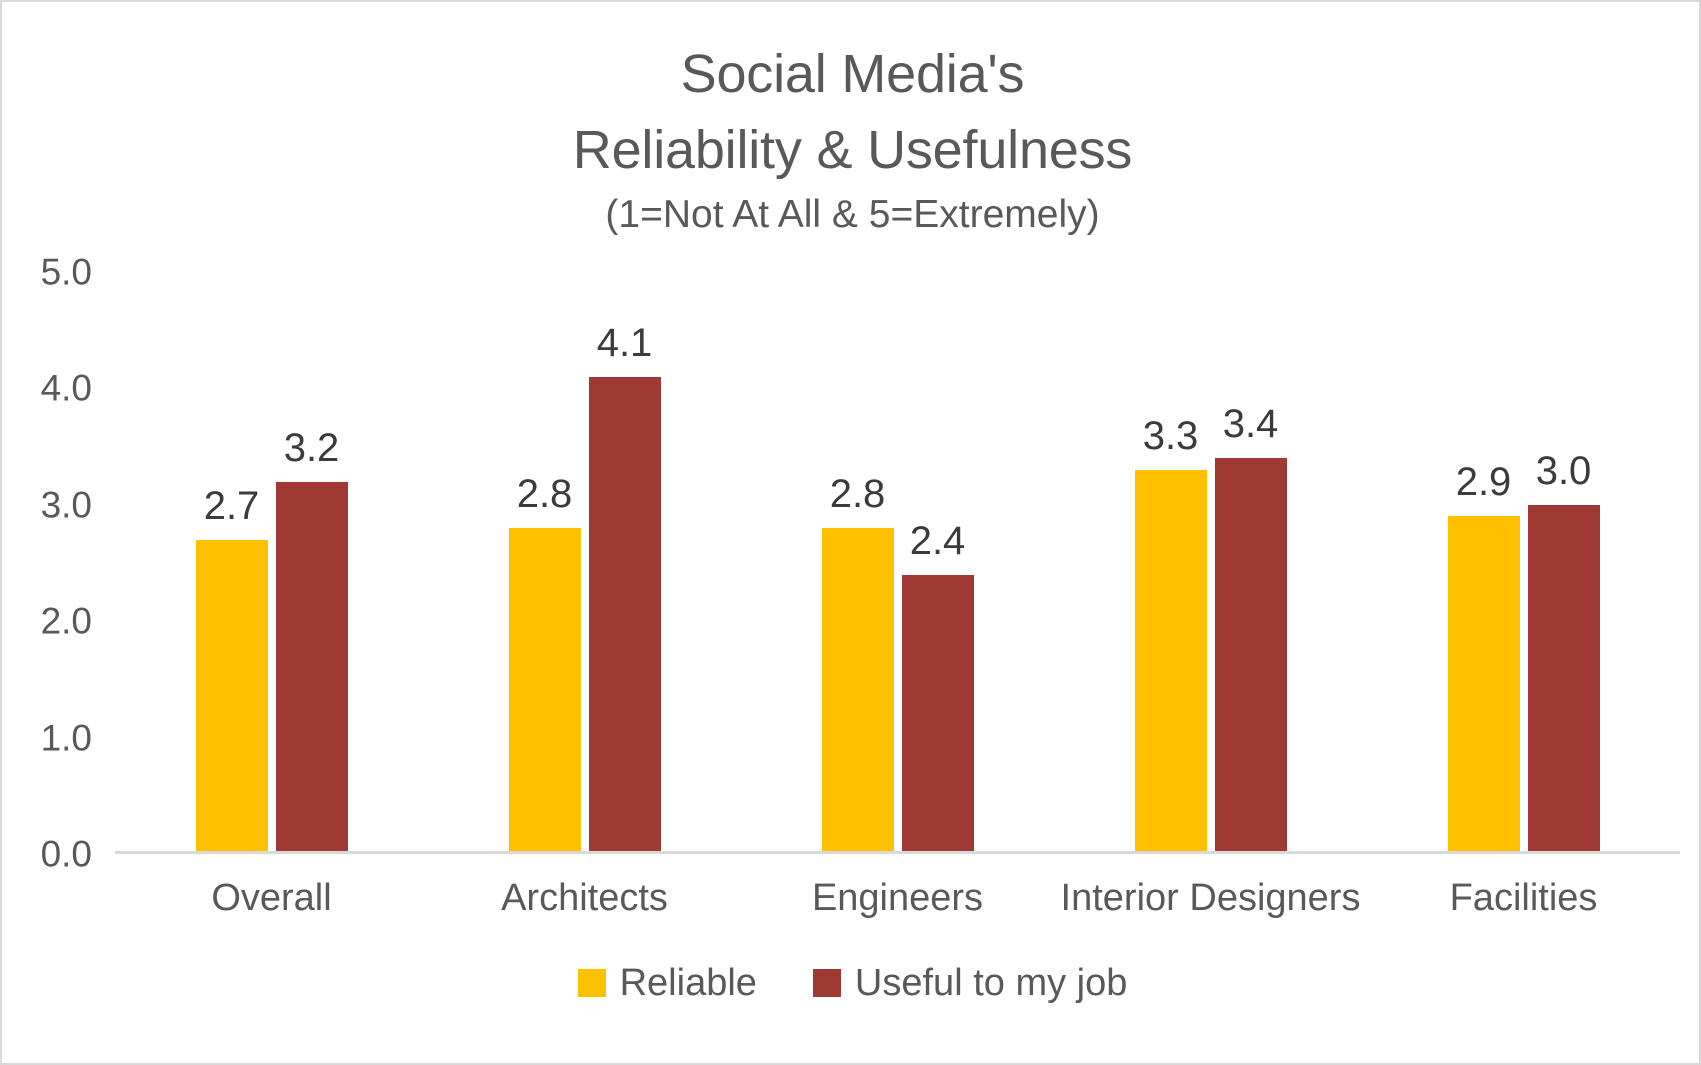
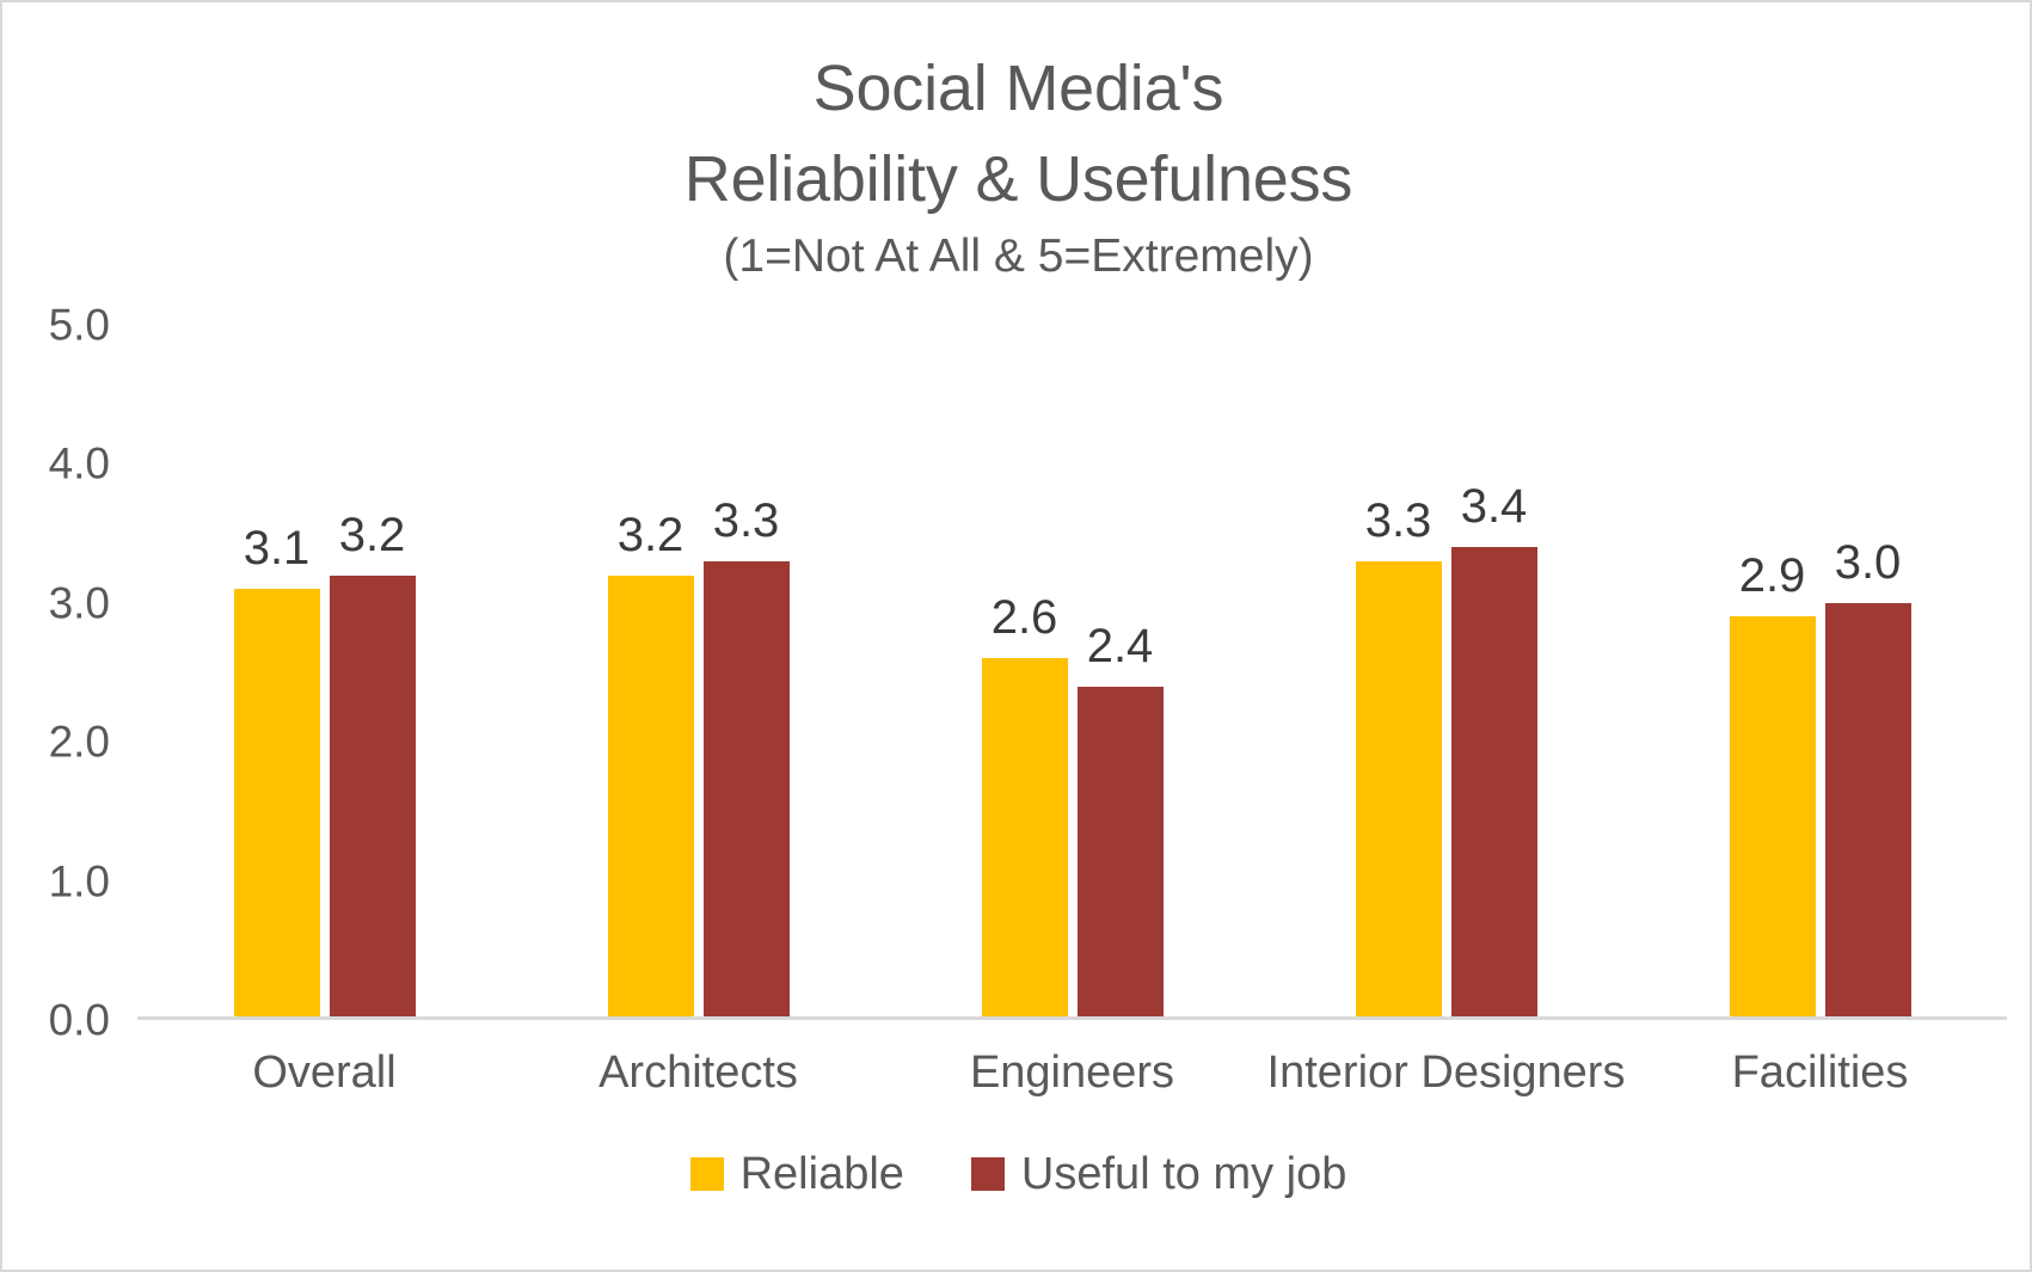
Reliable/Overall: 2.7 -> 3.1
Reliable/Architects: 2.8 -> 3.2
Useful to my job/Architects: 4.1 -> 3.3
Reliable/Engineers: 2.8 -> 2.6
